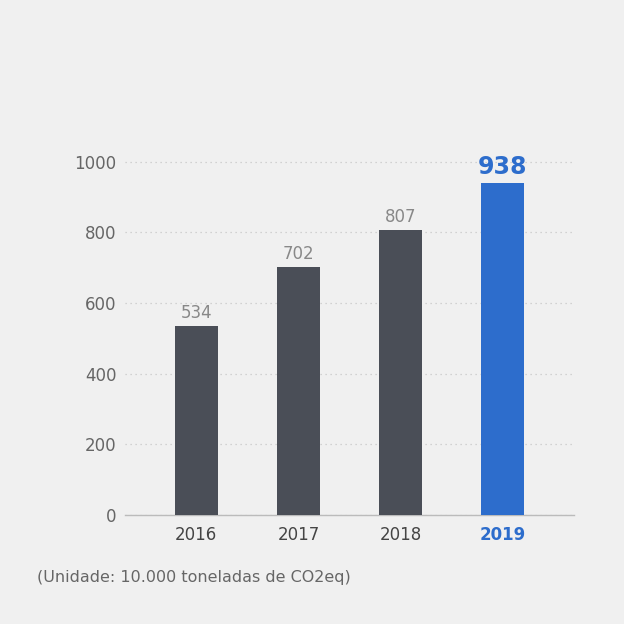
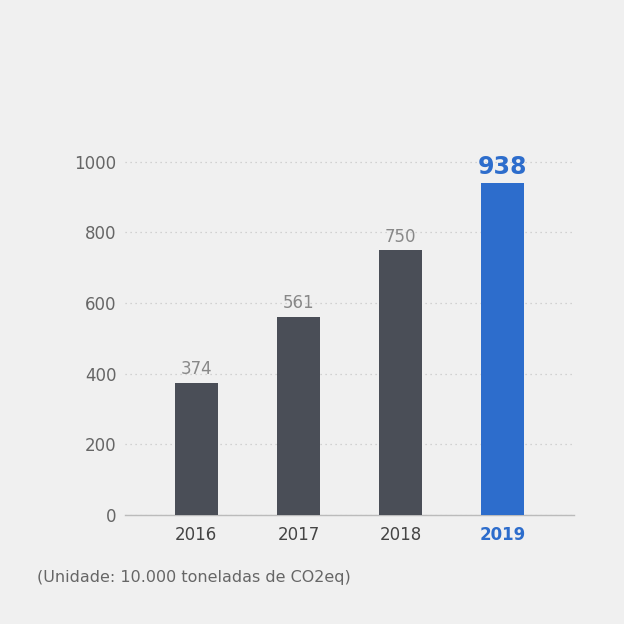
2016: 534 -> 374
2017: 702 -> 561
2018: 807 -> 750
